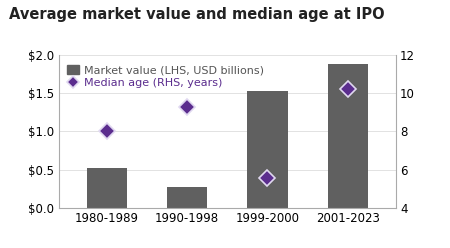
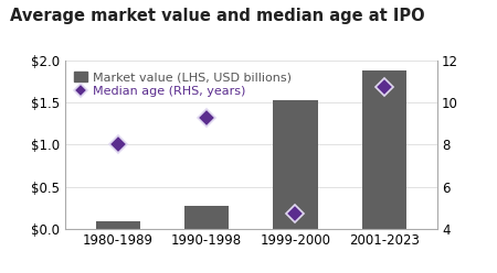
Market value (LHS, USD billions)/1980-1989: $0.52 -> $0.10
Median age (RHS, years)/1999-2000: 5.6 -> 4.8
Median age (RHS, years)/2001-2023: 10.2 -> 10.8
